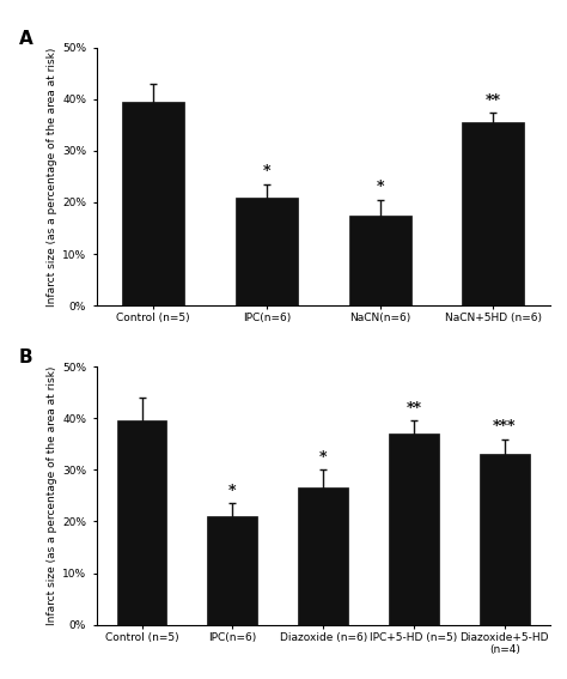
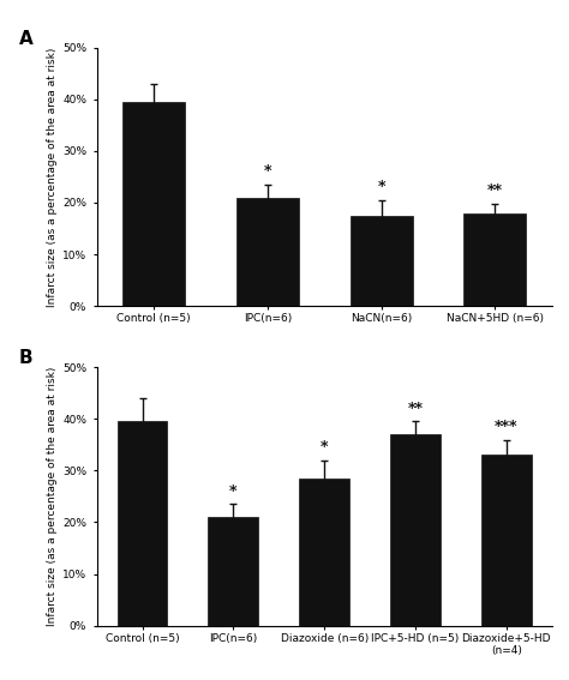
NaCN+5HD (n=6): 35.5% -> 18.0%
Diazoxide (n=6): 26.5% -> 28.5%
